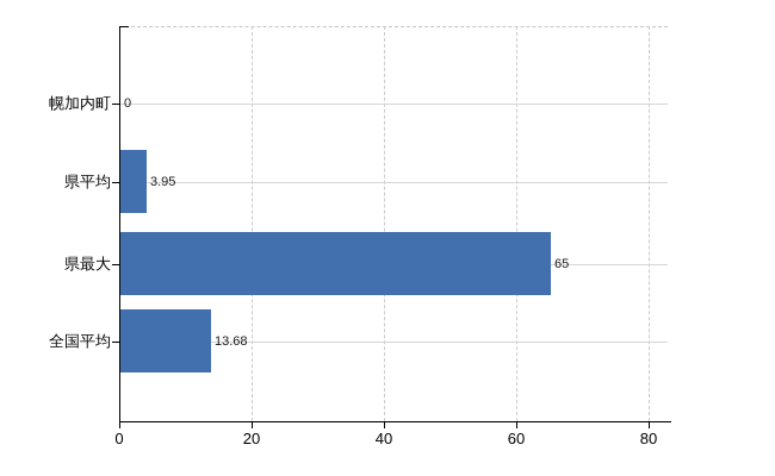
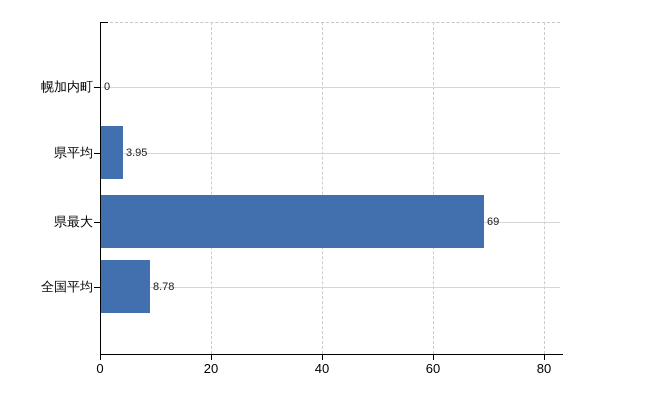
県最大: 65 -> 69
全国平均: 13.68 -> 8.78
